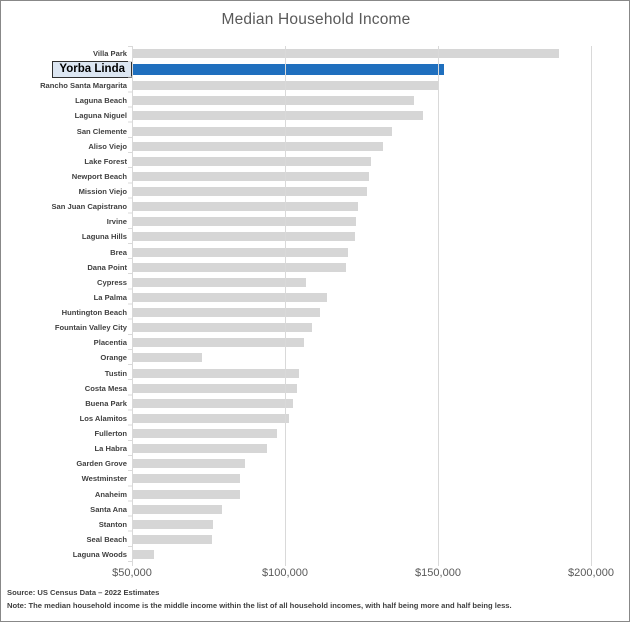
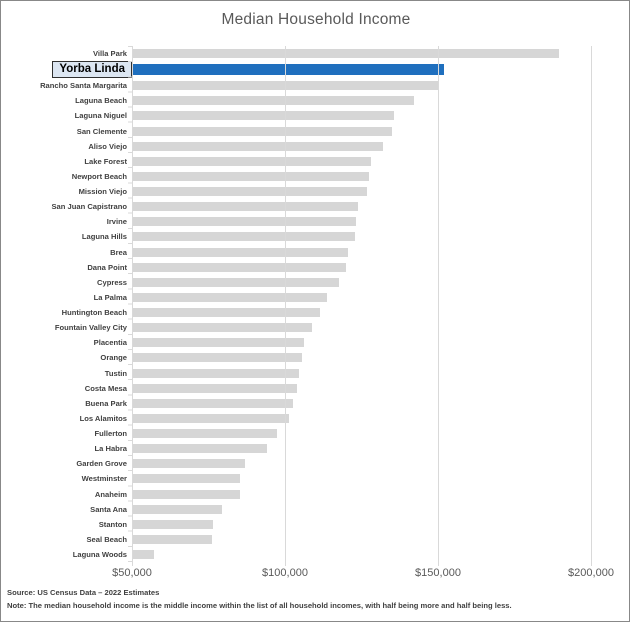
Laguna Niguel: $145000 -> $136000
Cypress: $107000 -> $118000
Orange: $73000 -> $106000
